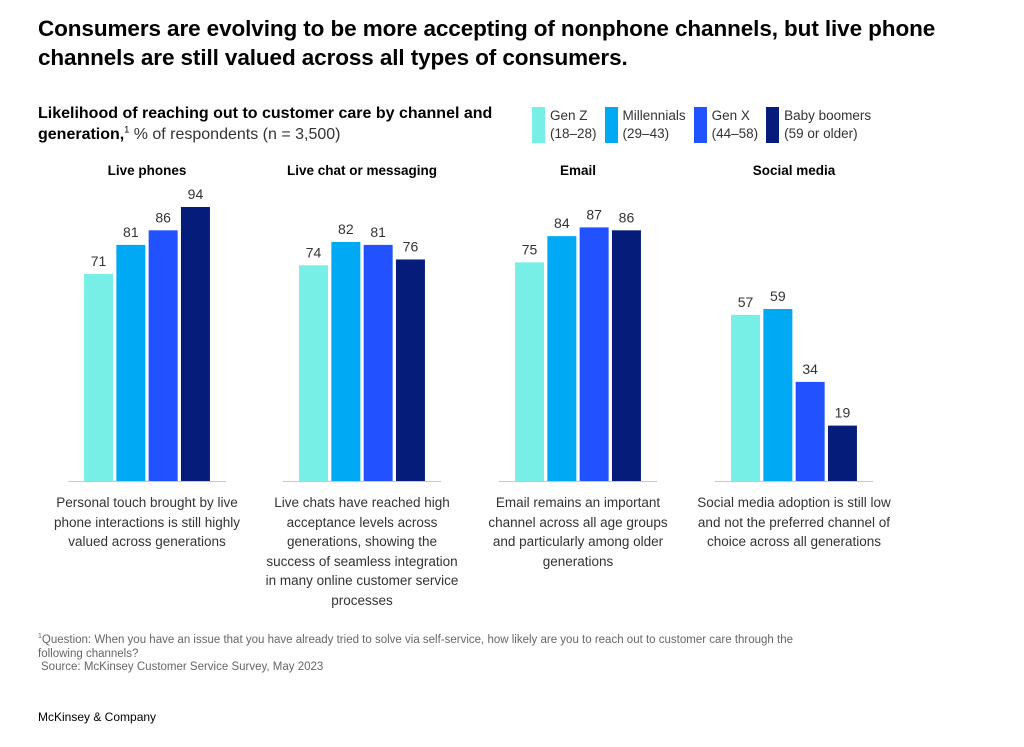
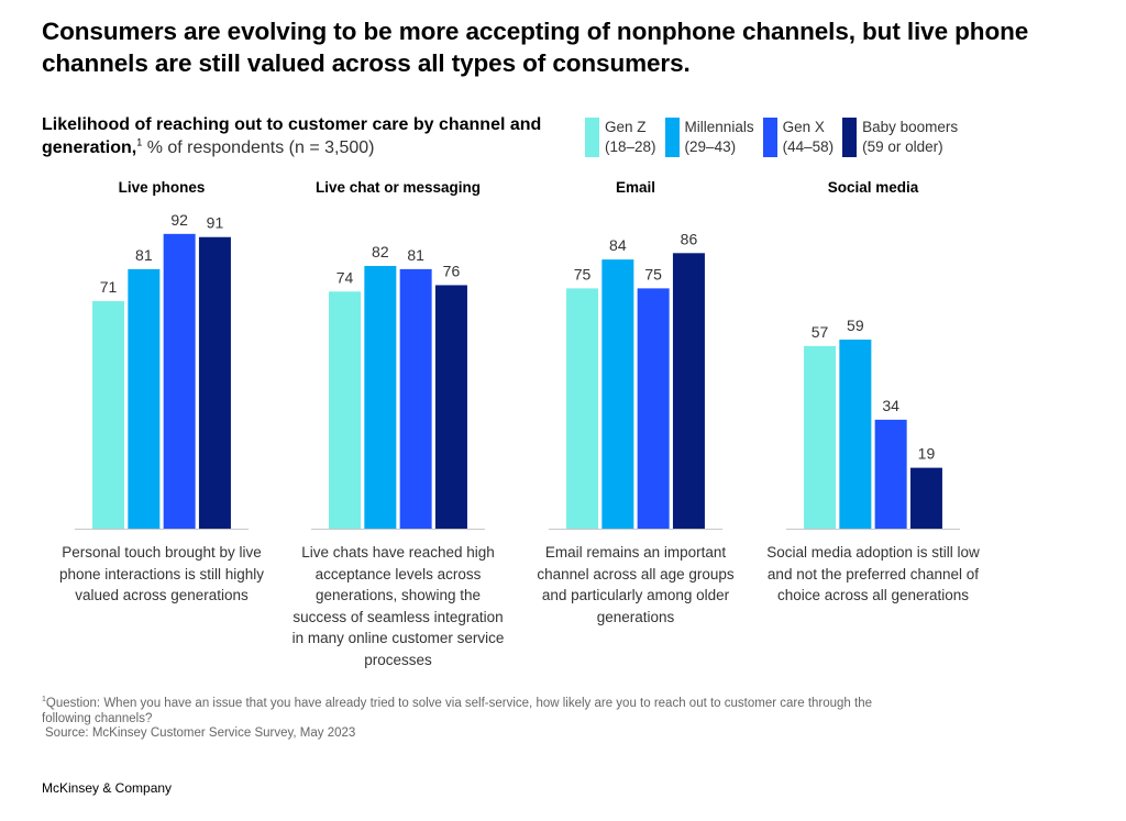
Gen X (44–58)/Live phones: 86 -> 92
Baby boomers (59 or older)/Live phones: 94 -> 91
Gen X (44–58)/Email: 87 -> 75
